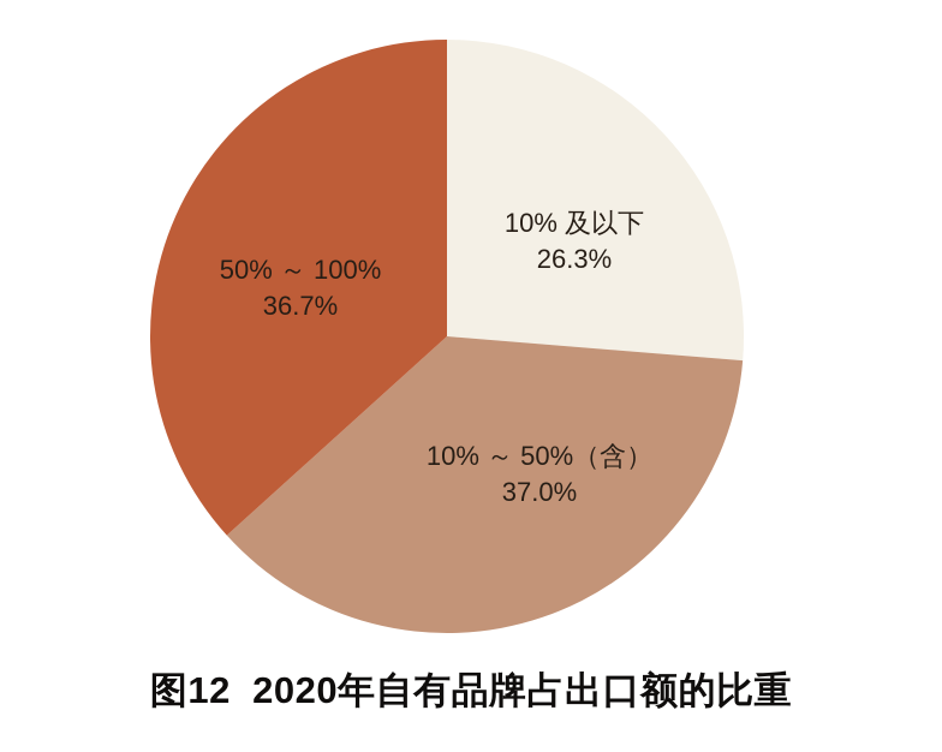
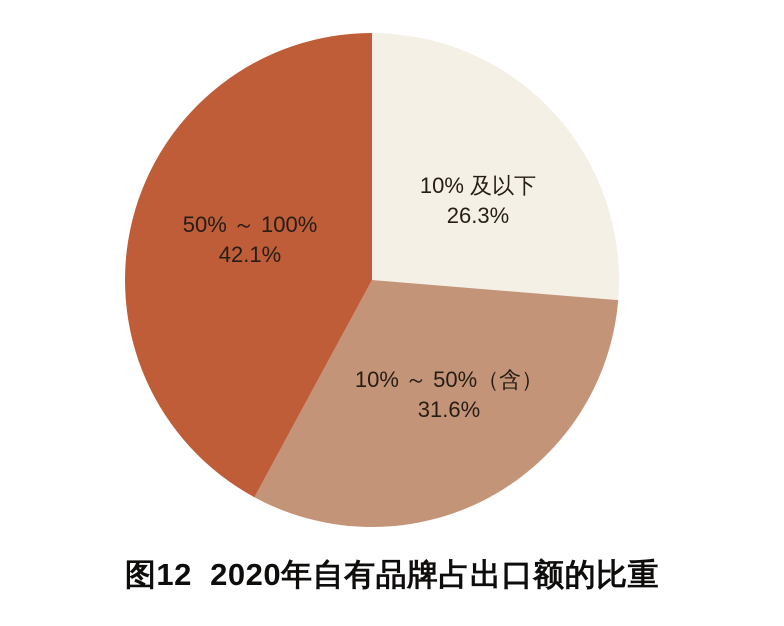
10% ～ 50%（含）: 37.0% -> 31.6%
50% ～ 100%: 36.7% -> 42.1%
